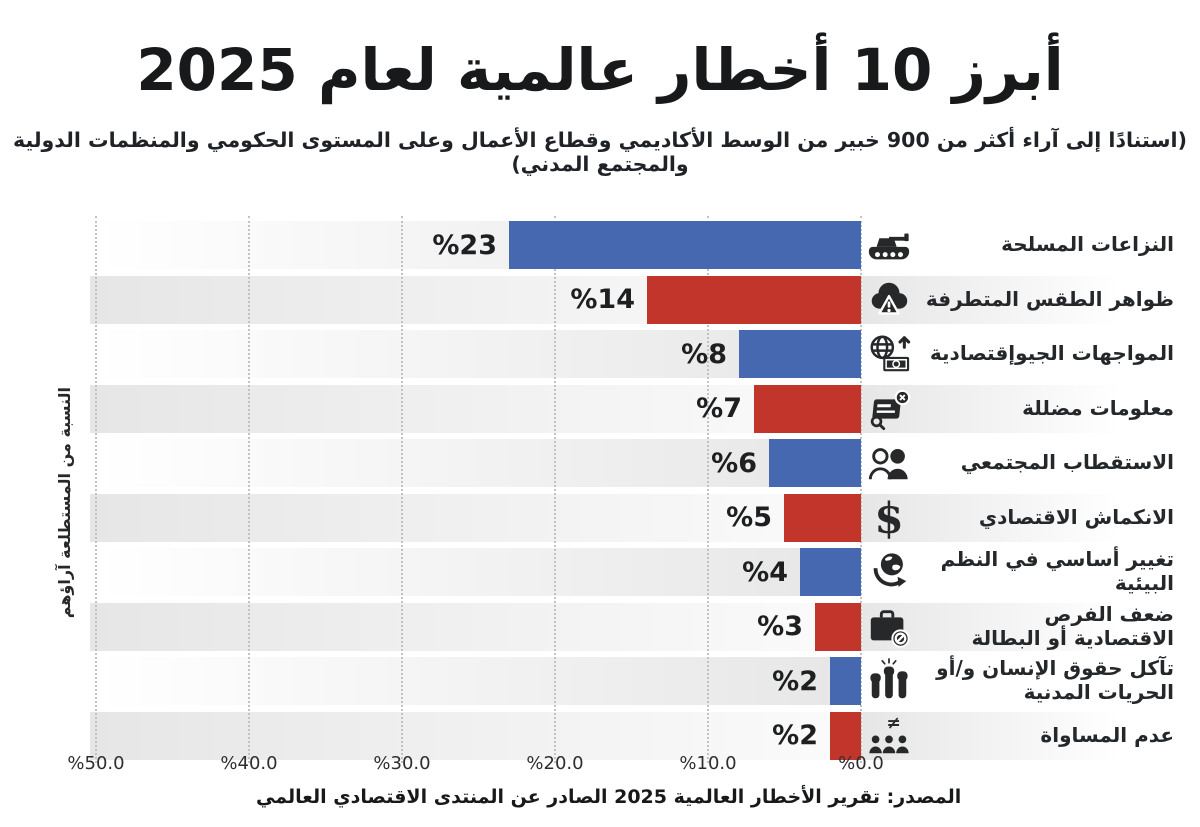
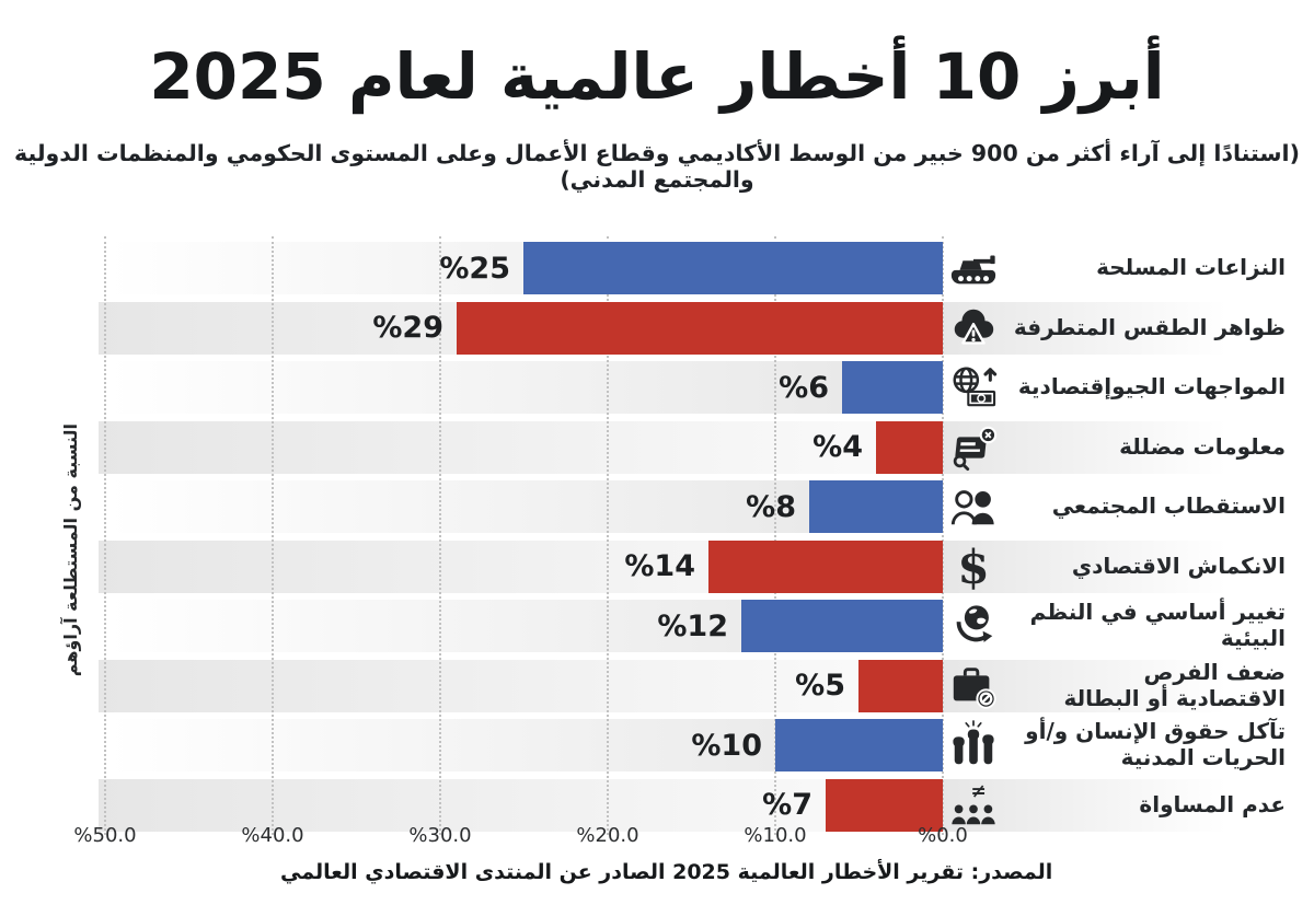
النزاعات المسلحة: 23 -> 25
ظواهر الطقس المتطرفة: 14 -> 29
المواجهات الجيوإقتصادية: 8 -> 6
معلومات مضللة: 7 -> 4
الاستقطاب المجتمعي: 6 -> 8
الانكماش الاقتصادي: 5 -> 14
تغيير أساسي في النظم البيئية: 4 -> 12
ضعف الفرص الاقتصادية أو البطالة: 3 -> 5
تآكل حقوق الإنسان و/أو الحريات المدنية: 2 -> 10
عدم المساواة: 2 -> 7
